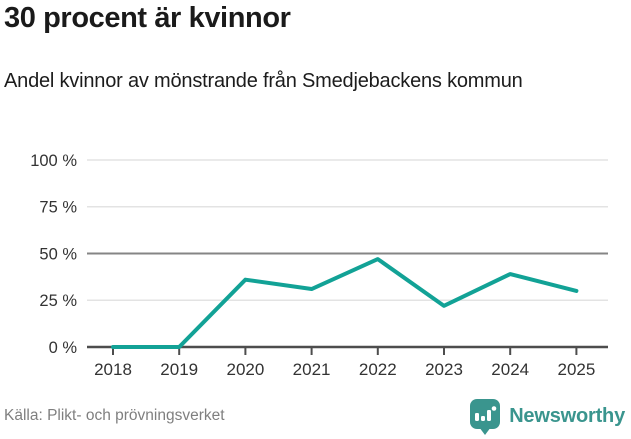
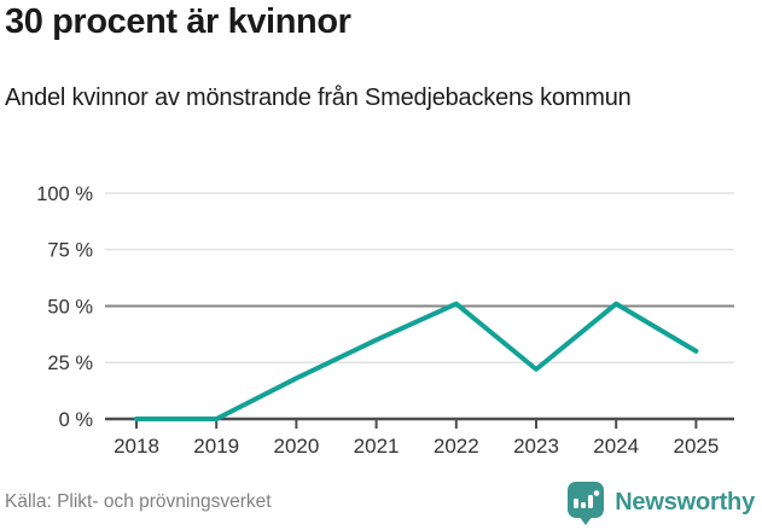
2020: 36% -> 18%
2021: 31% -> 35%
2022: 47% -> 51%
2024: 39% -> 51%
